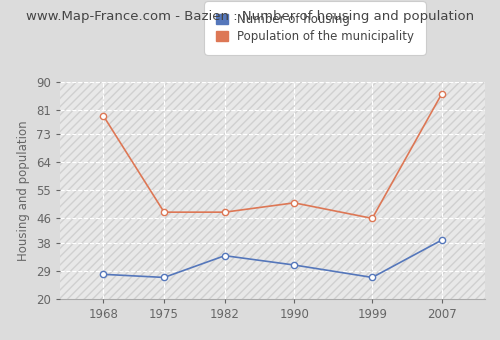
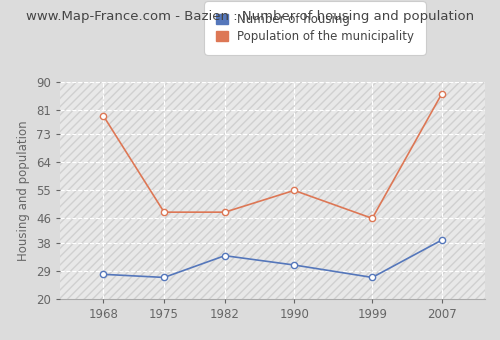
Population of the municipality/1990: 51 -> 55
